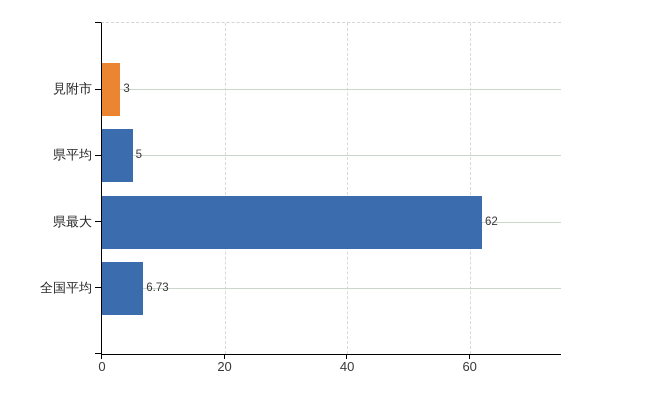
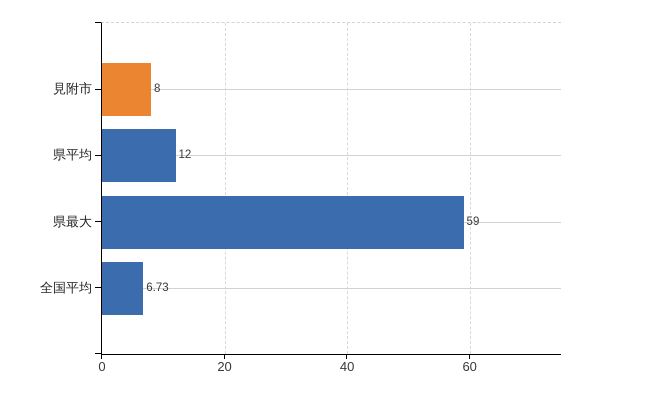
見附市: 3 -> 8
県平均: 5 -> 12
県最大: 62 -> 59
